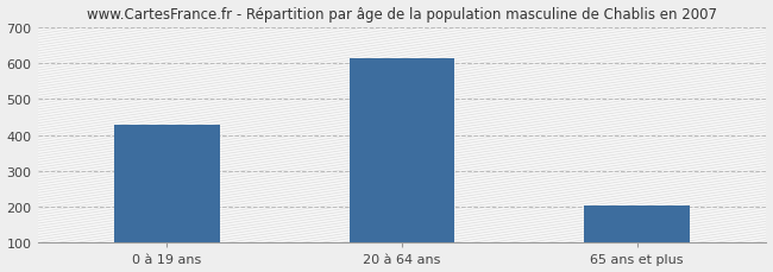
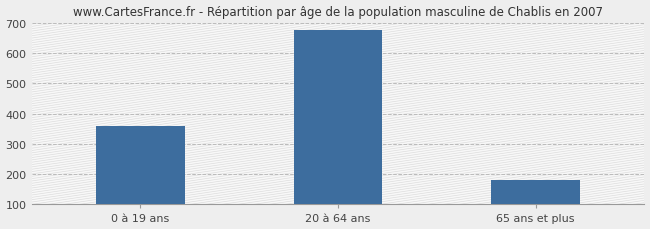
0 à 19 ans: 430 -> 358
20 à 64 ans: 615 -> 678
65 ans et plus: 205 -> 182
